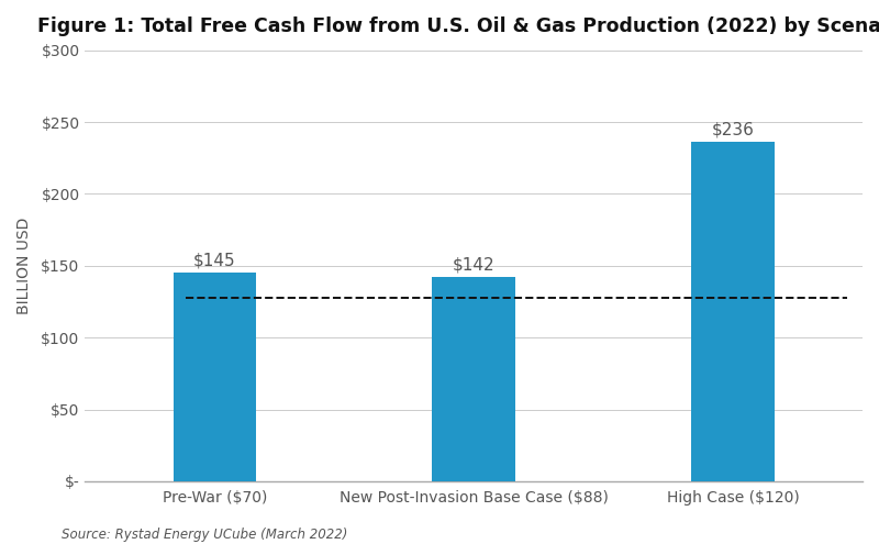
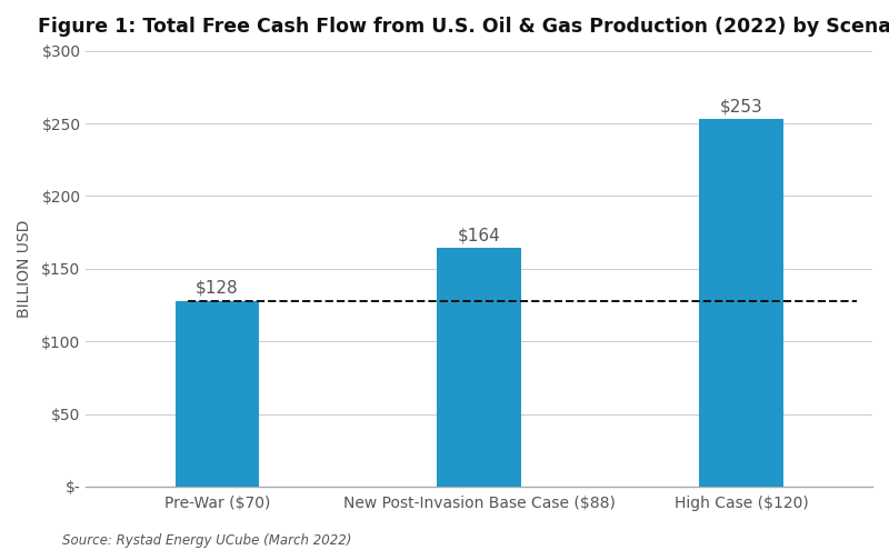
Pre-War ($70): $145 -> $128
New Post-Invasion Base Case ($88): $142 -> $164
High Case ($120): $236 -> $253
